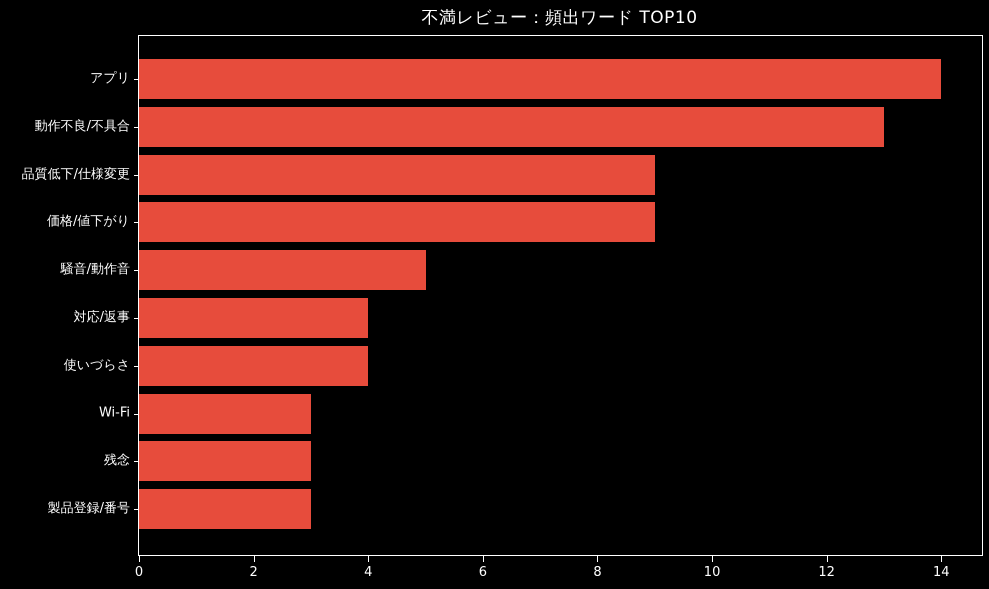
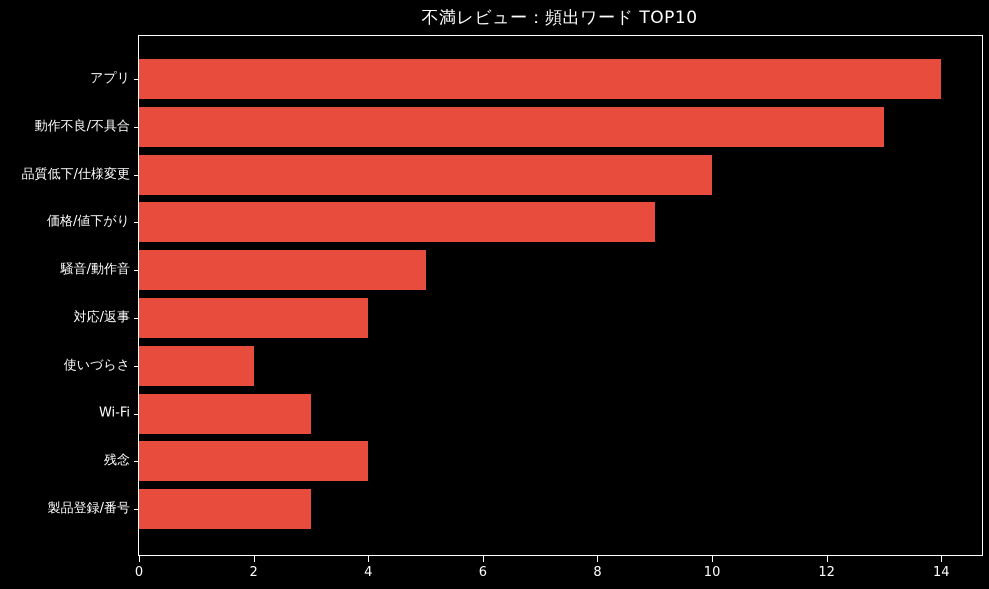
品質低下/仕様変更: 9 -> 10
使いづらさ: 4 -> 2
残念: 3 -> 4
